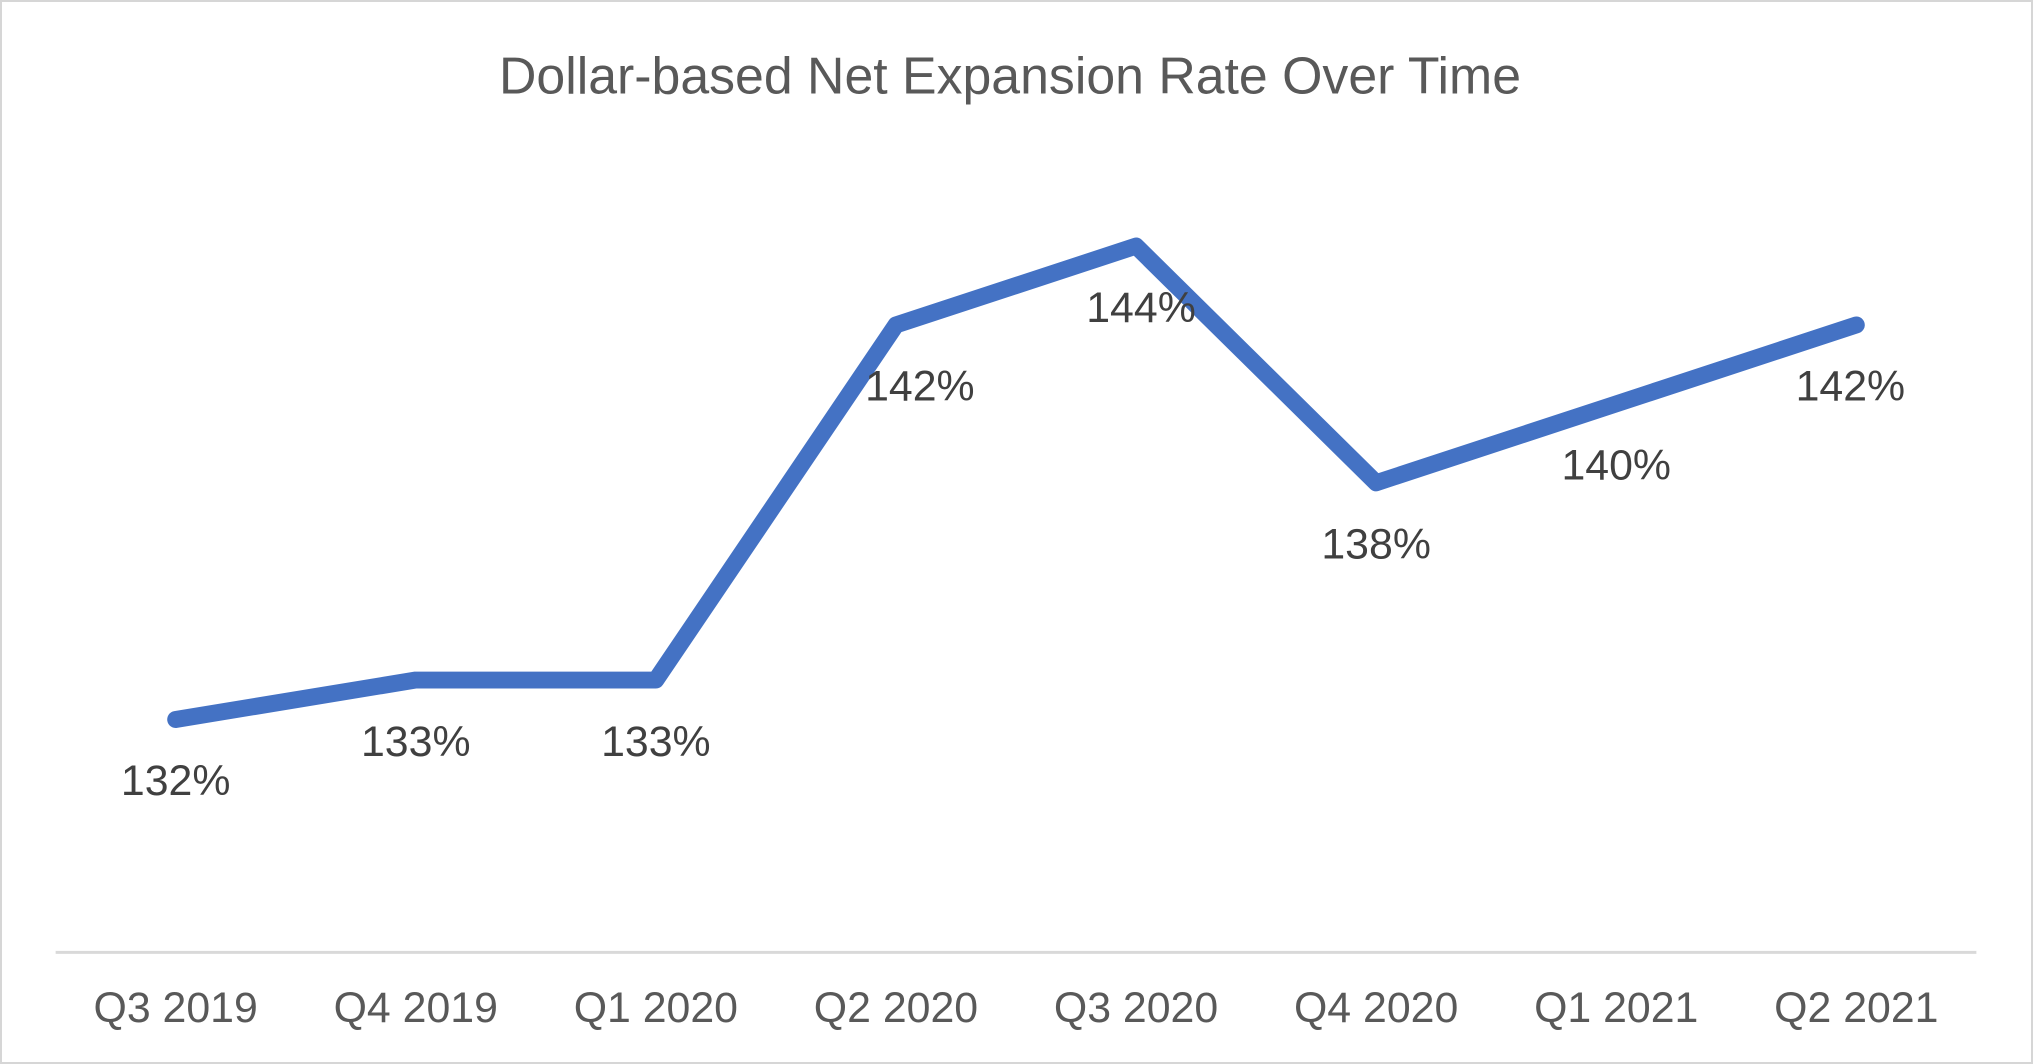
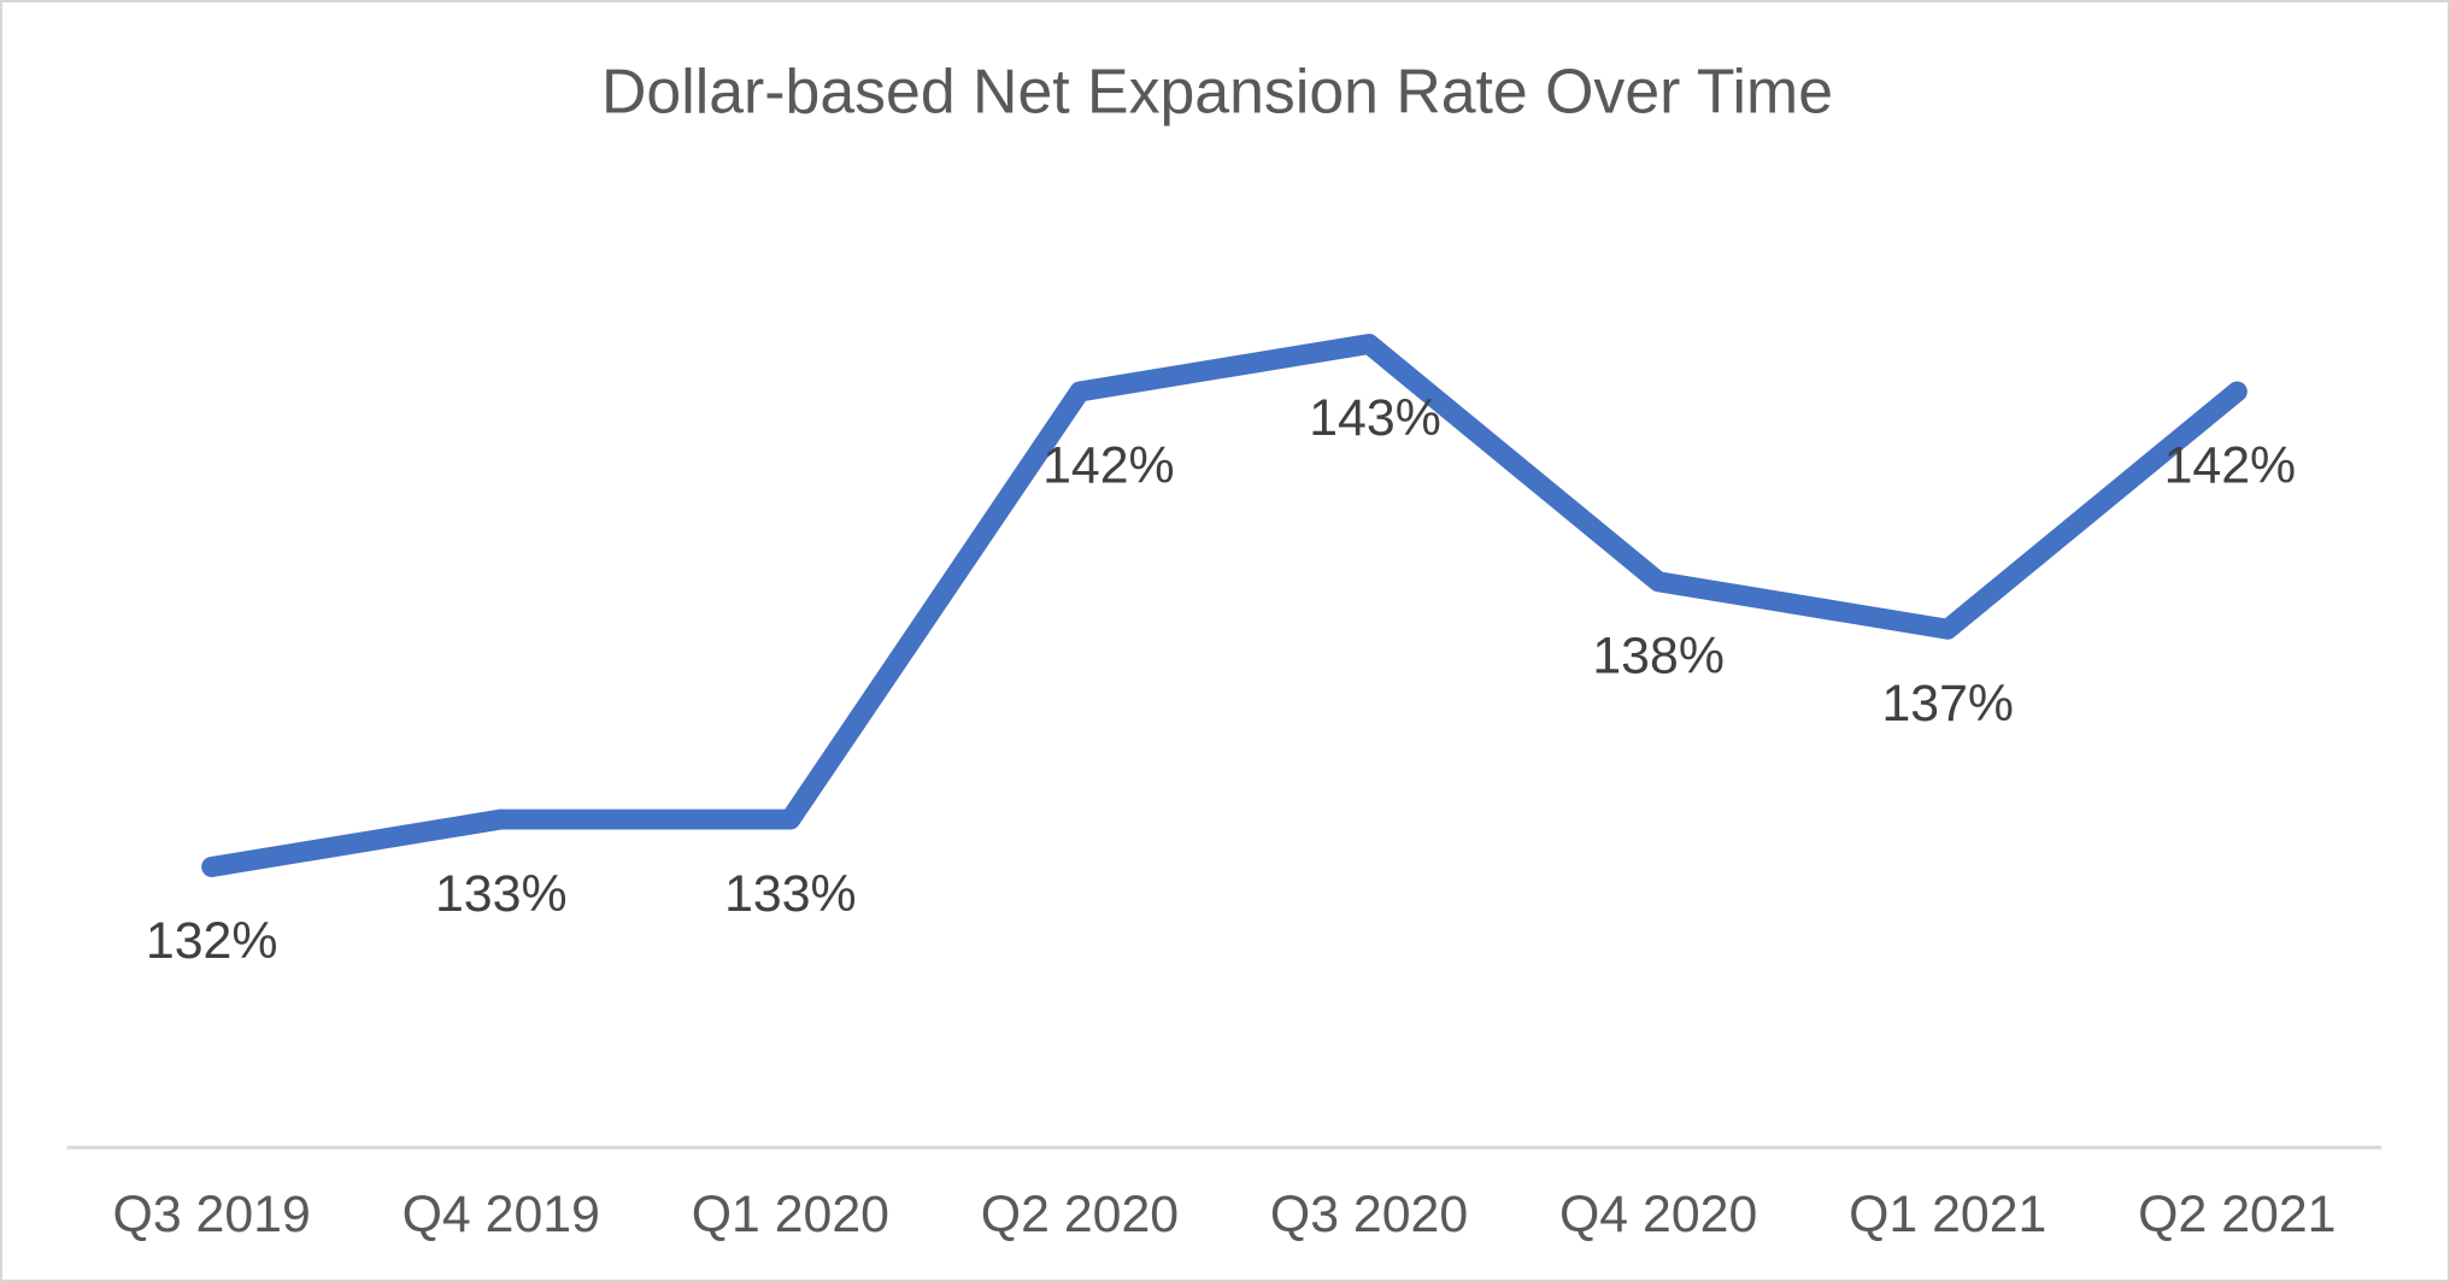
Q3 2020: 144% -> 143%
Q1 2021: 140% -> 137%
